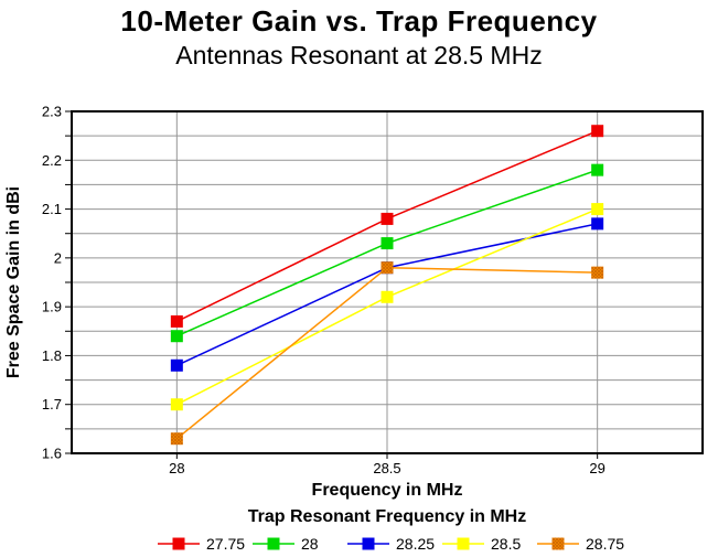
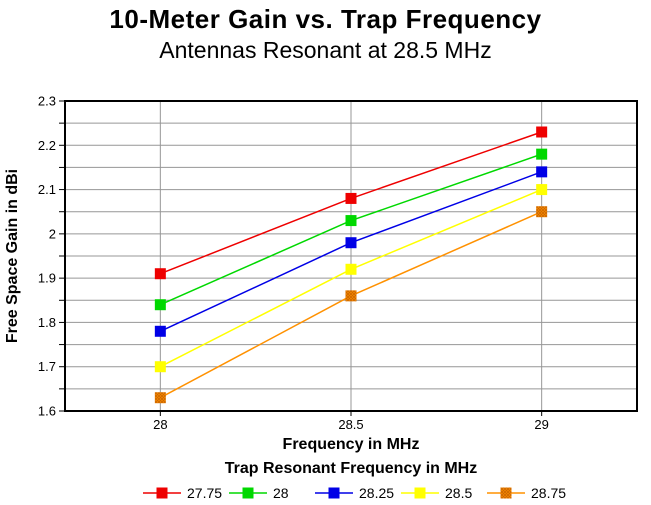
27.75/28: 1.87 -> 1.91
28.75/28.5: 1.98 -> 1.86
27.75/29: 2.26 -> 2.23
28.25/29: 2.07 -> 2.14
28.75/29: 1.97 -> 2.05
